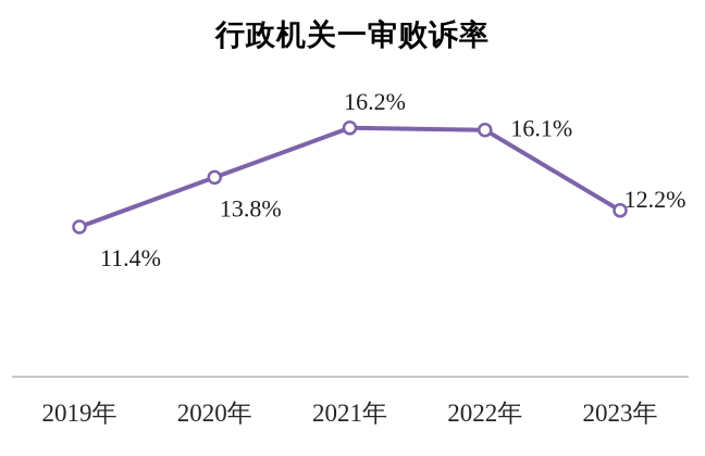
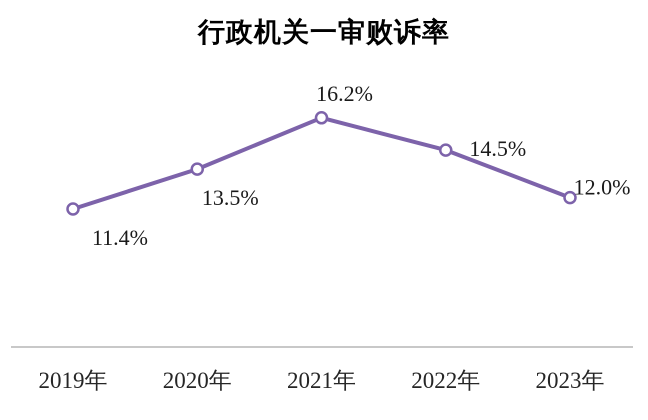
2020年: 13.8% -> 13.5%
2022年: 16.1% -> 14.5%
2023年: 12.2% -> 12.0%
